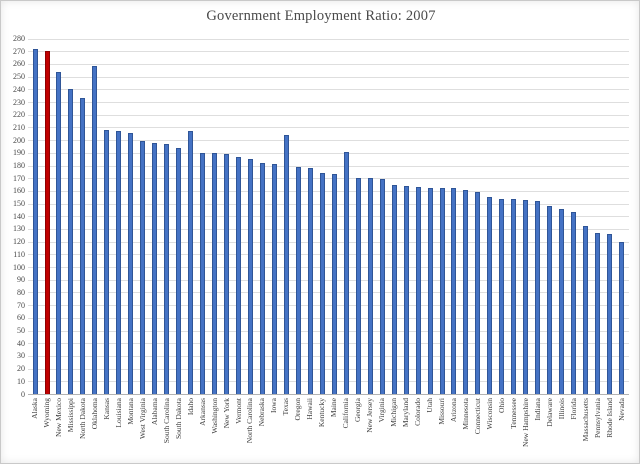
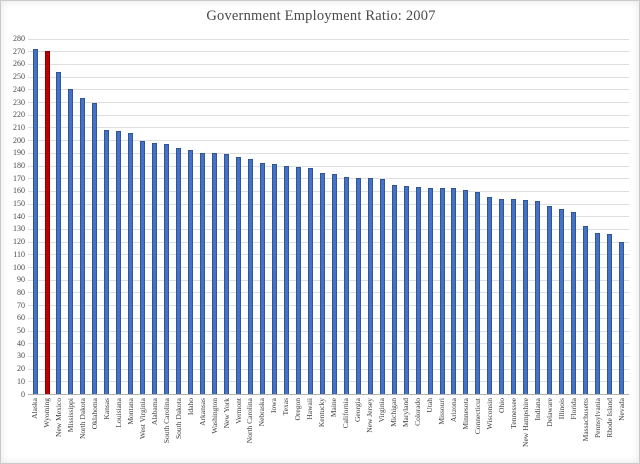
Oklahoma: 258 -> 229
Idaho: 207 -> 192
Texas: 204 -> 180
California: 191 -> 171
